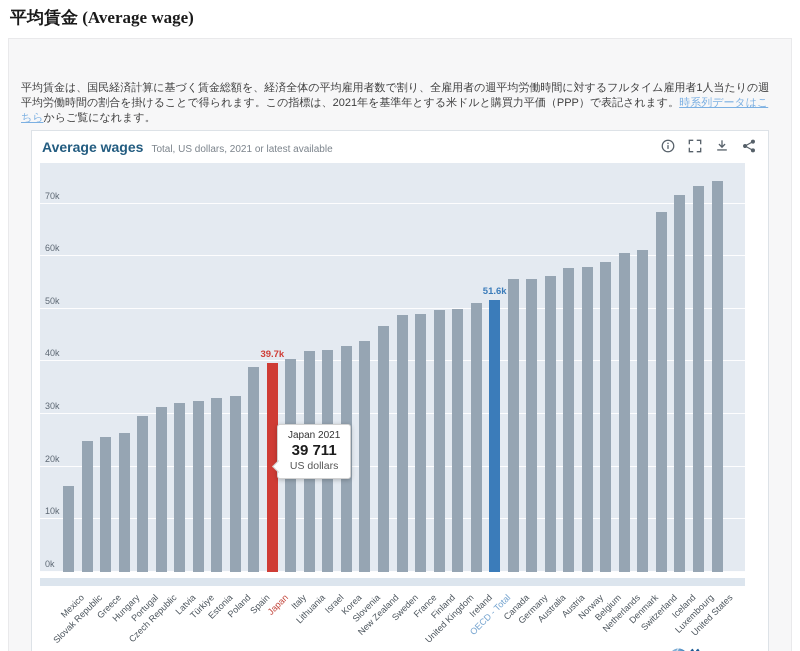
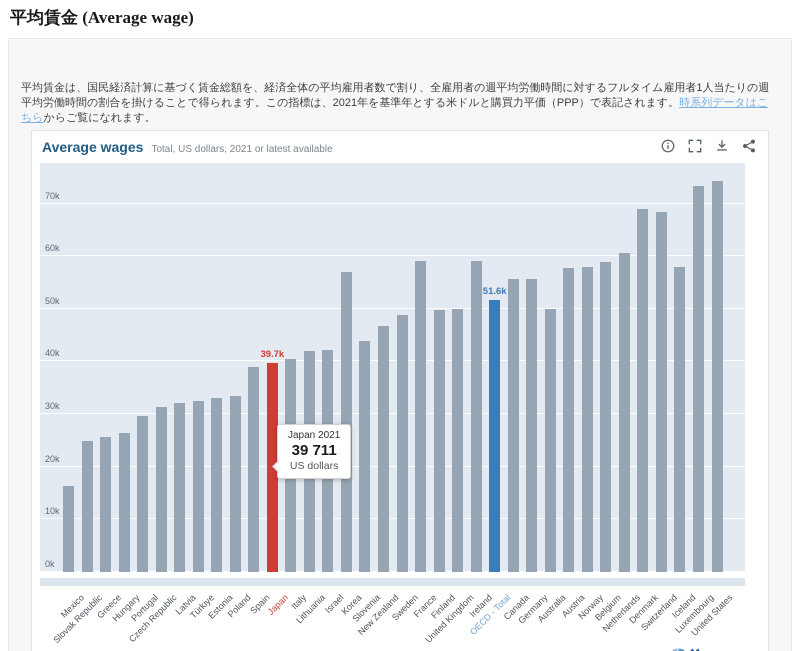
Korea: 43k -> 57k
France: 49k -> 59k
Ireland: 51k -> 59k
Australia: 56k -> 50k
Denmark: 61k -> 69k
Iceland: 72k -> 58k
